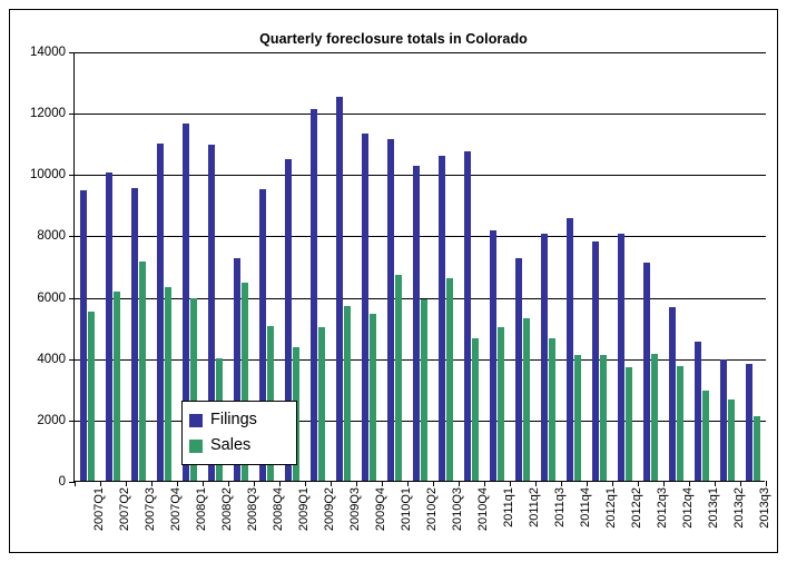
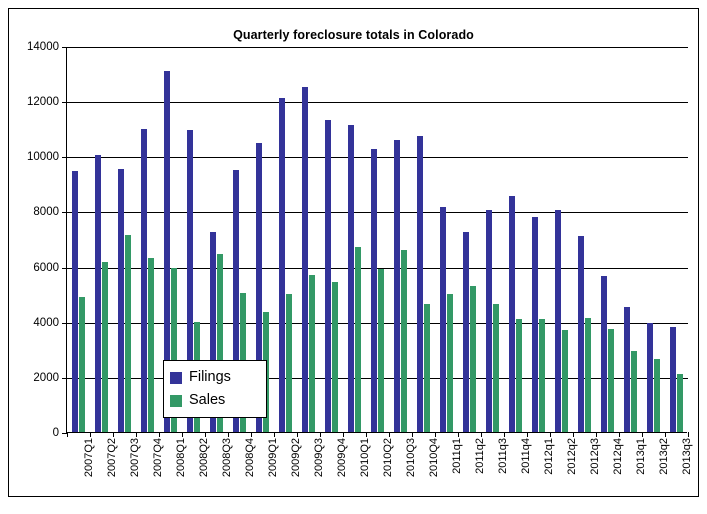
Sales/2007Q1: 5500 -> 4900
Filings/2008Q1: 11600 -> 13100
